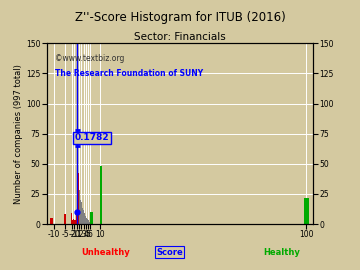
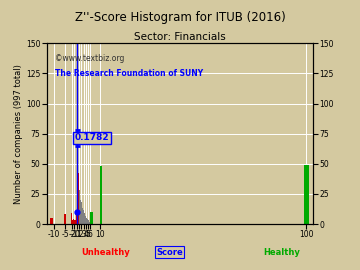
100: 22 -> 49
